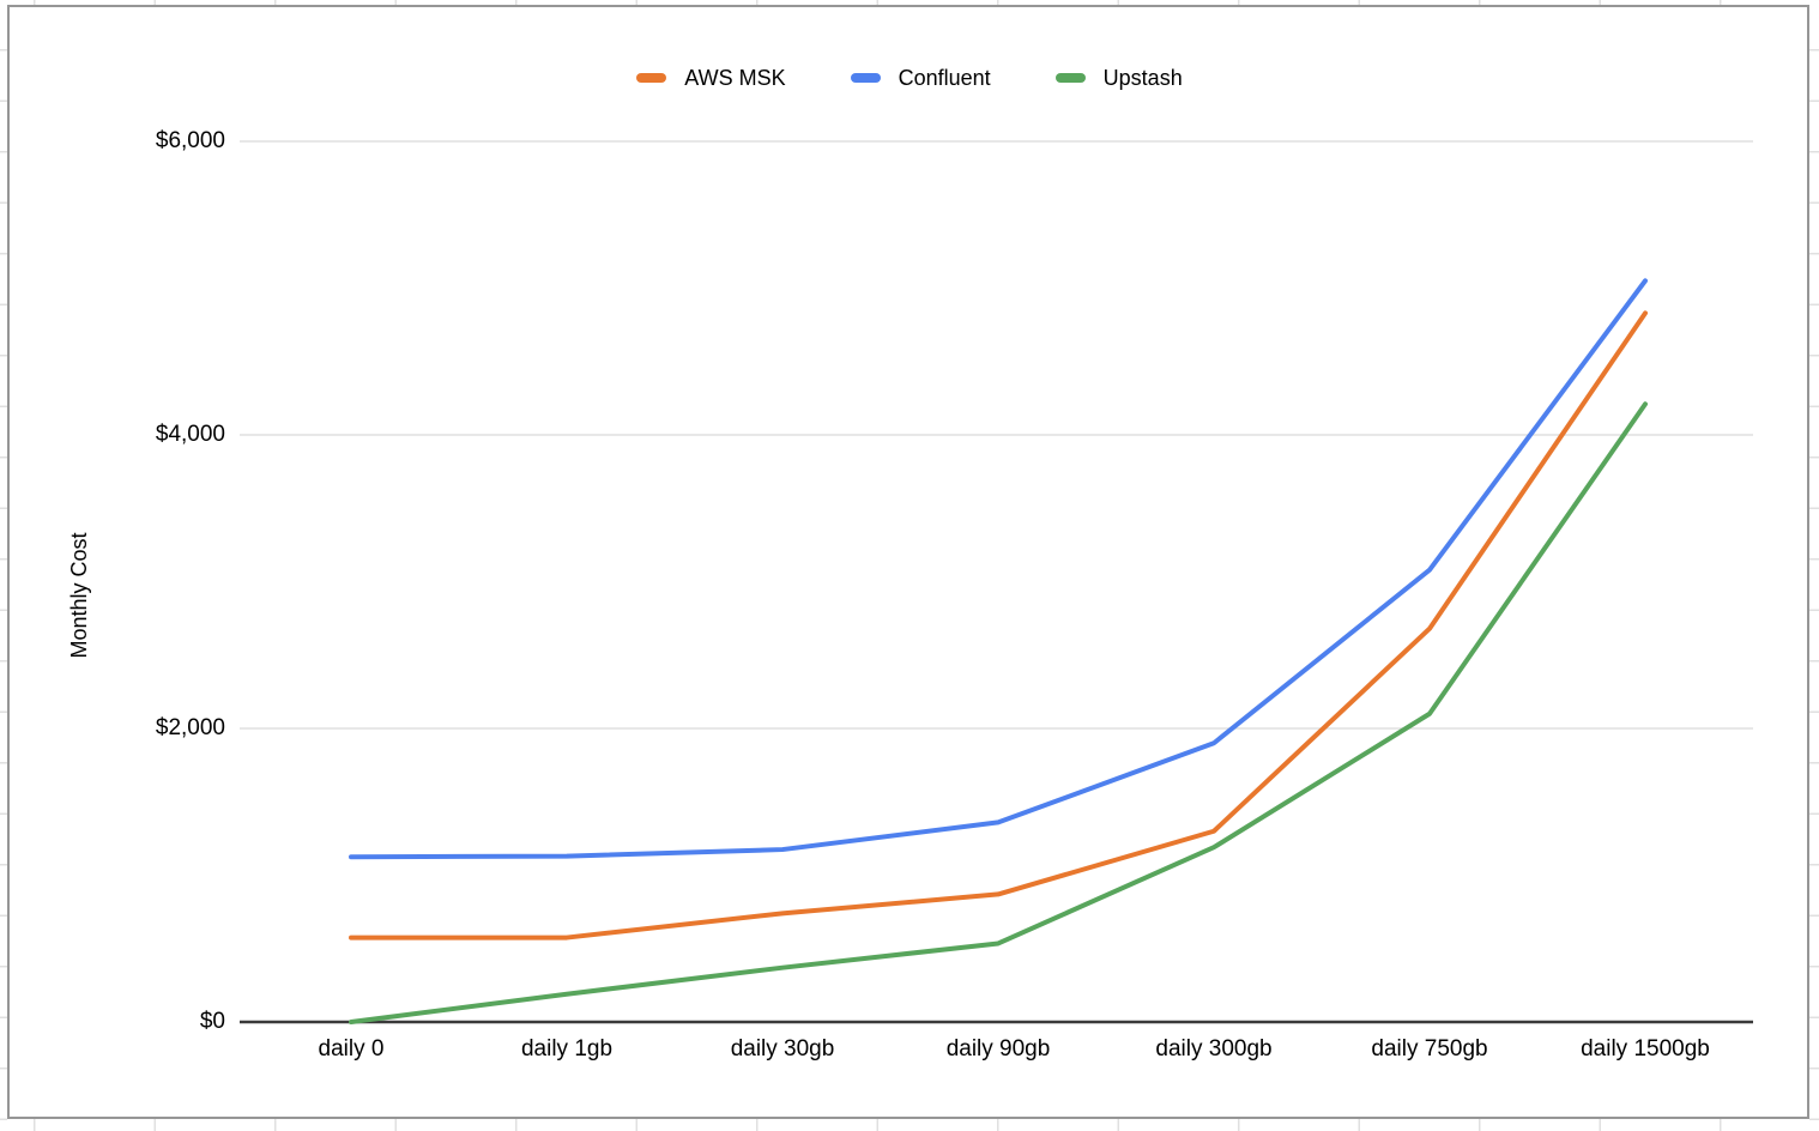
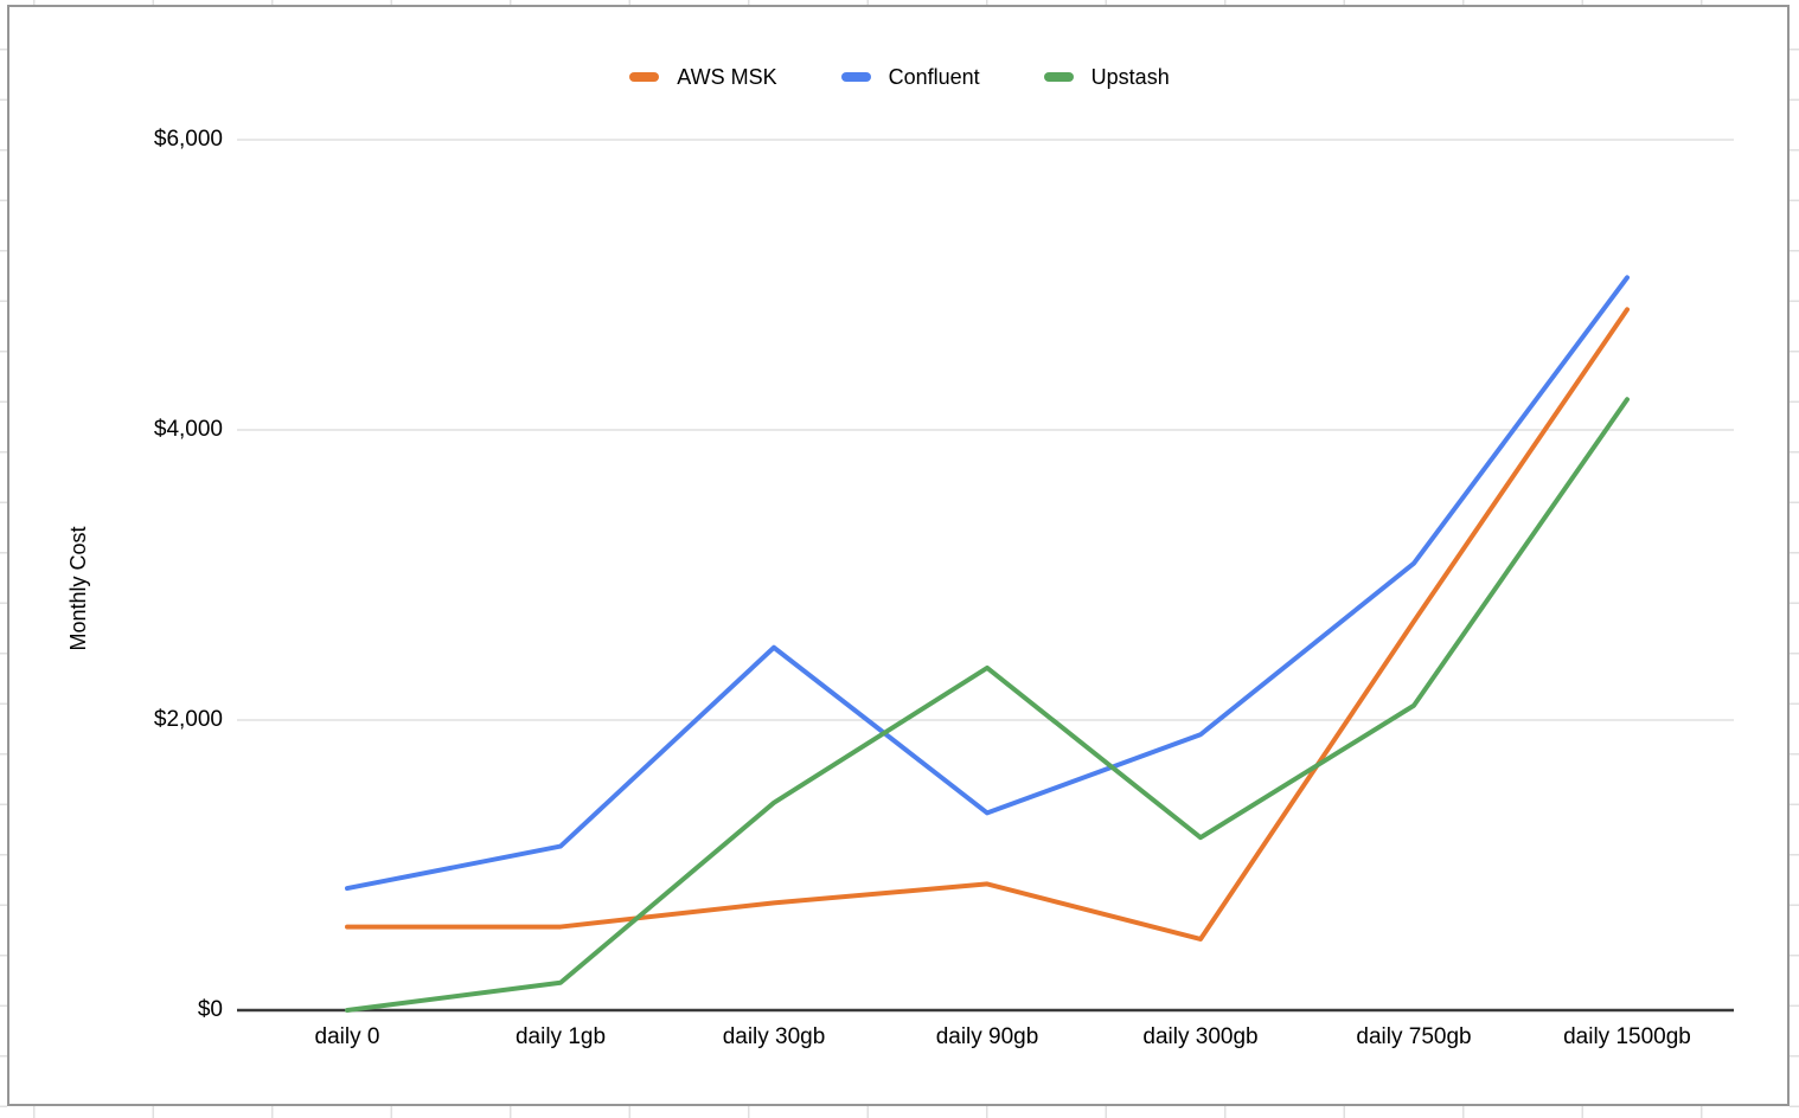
Confluent/daily 0: $1120 -> $840
Confluent/daily 30gb: $1180 -> $2500
Upstash/daily 30gb: $370 -> $1430
Upstash/daily 90gb: $540 -> $2360
AWS MSK/daily 300gb: $1300 -> $490
